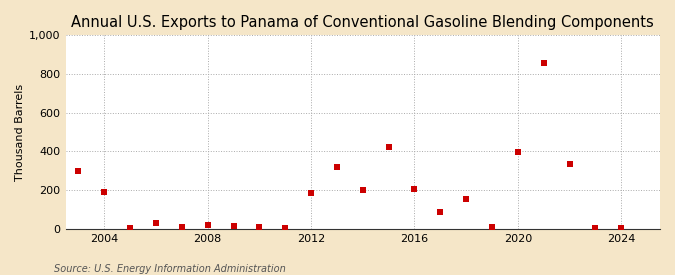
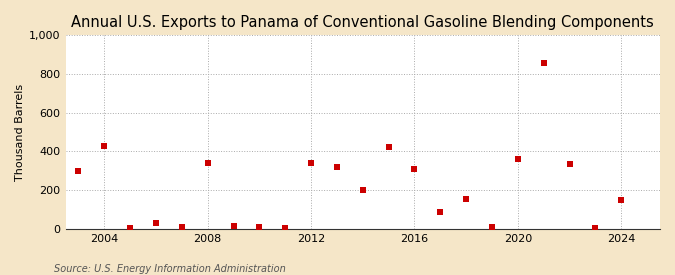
2004: 190 -> 430
2008: 20 -> 340
2012: 180 -> 340
2016: 200 -> 310
2020: 400 -> 360
2024: 0 -> 150
